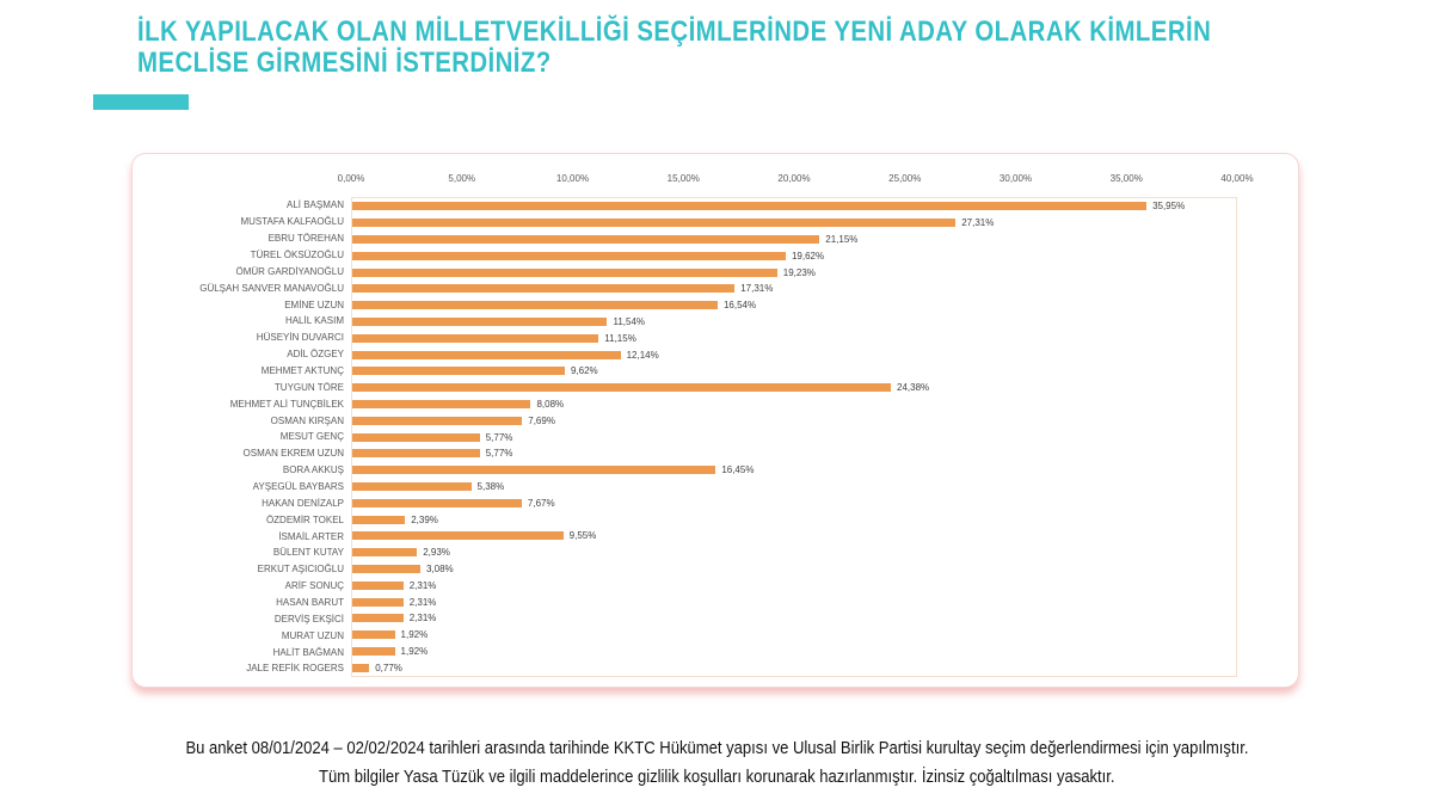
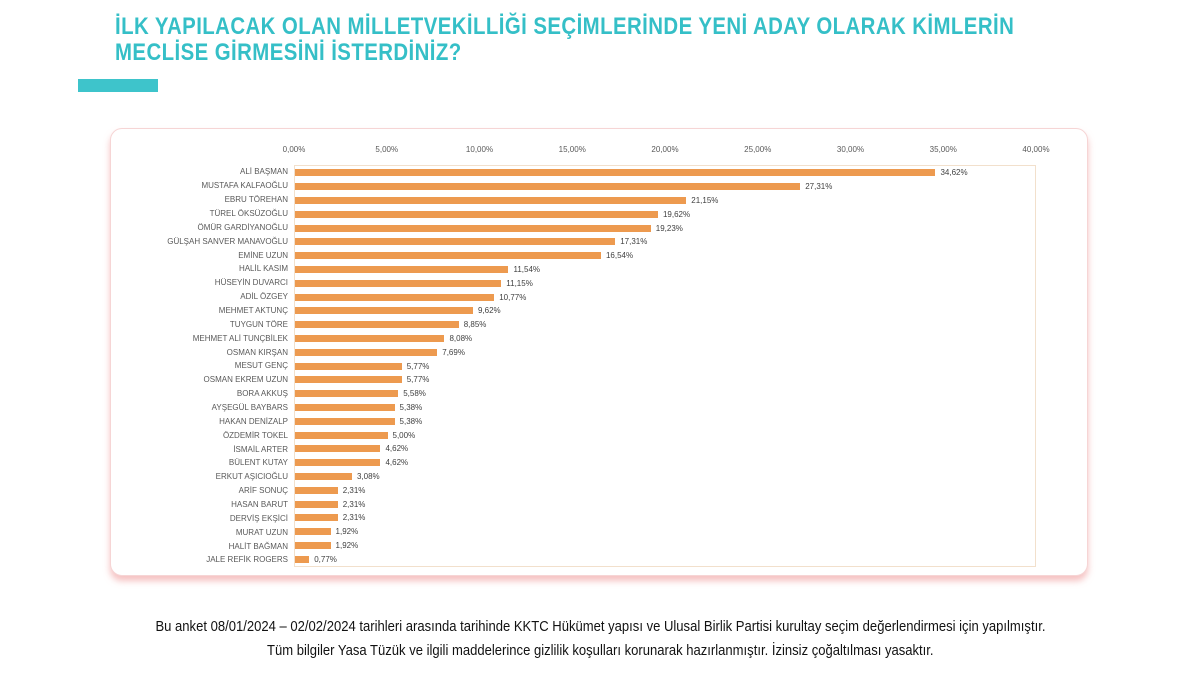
ALİ BAŞMAN: 35,95% -> 34,62%
ADİL ÖZGEY: 12,14% -> 10,77%
TUYGUN TÖRE: 24,38% -> 8,85%
BORA AKKUŞ: 16,45% -> 5,58%
HAKAN DENİZALP: 7,67% -> 5,38%
ÖZDEMİR TOKEL: 2,39% -> 5,00%
İSMAİL ARTER: 9,55% -> 4,62%
BÜLENT KUTAY: 2,93% -> 4,62%
